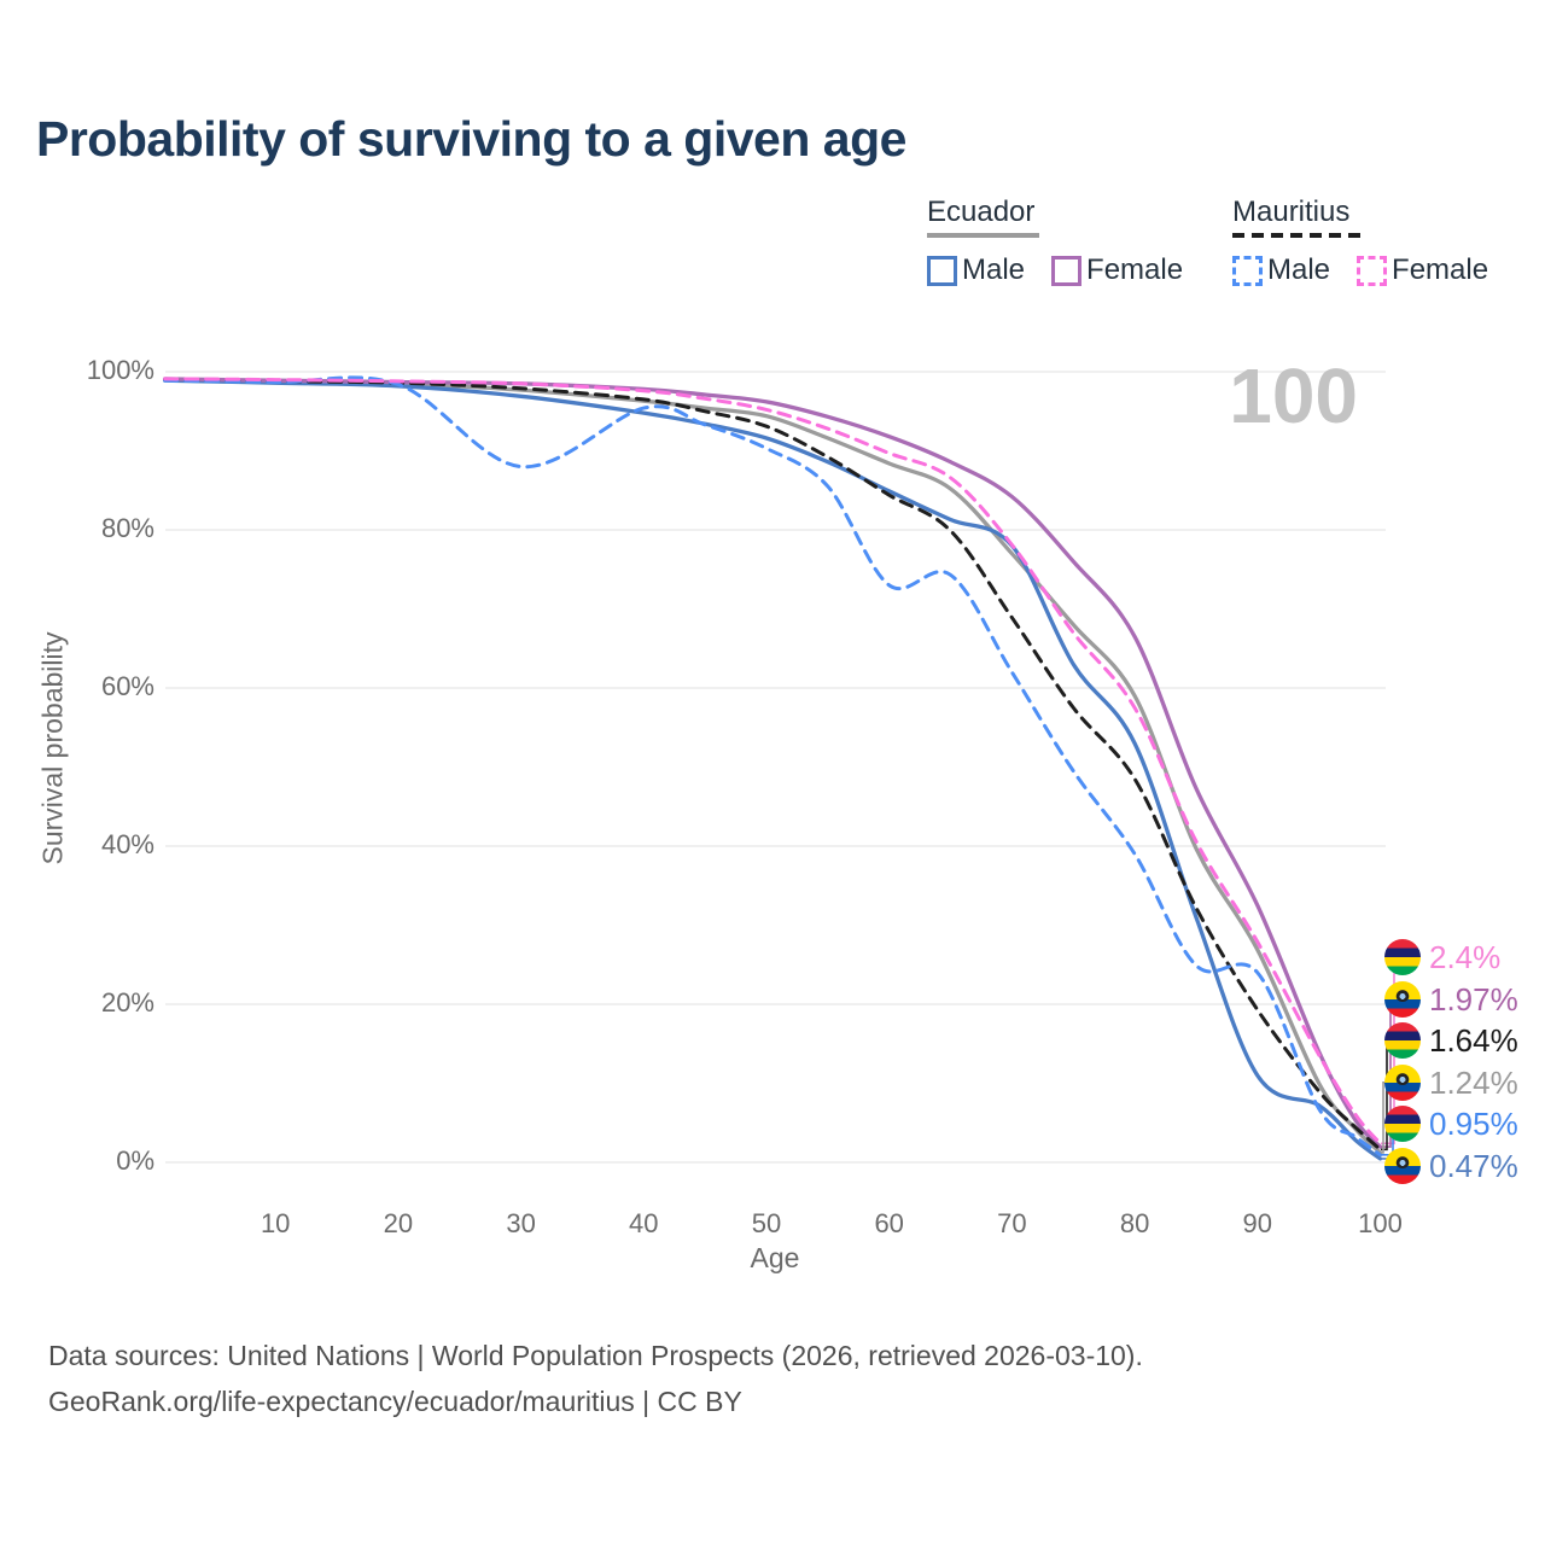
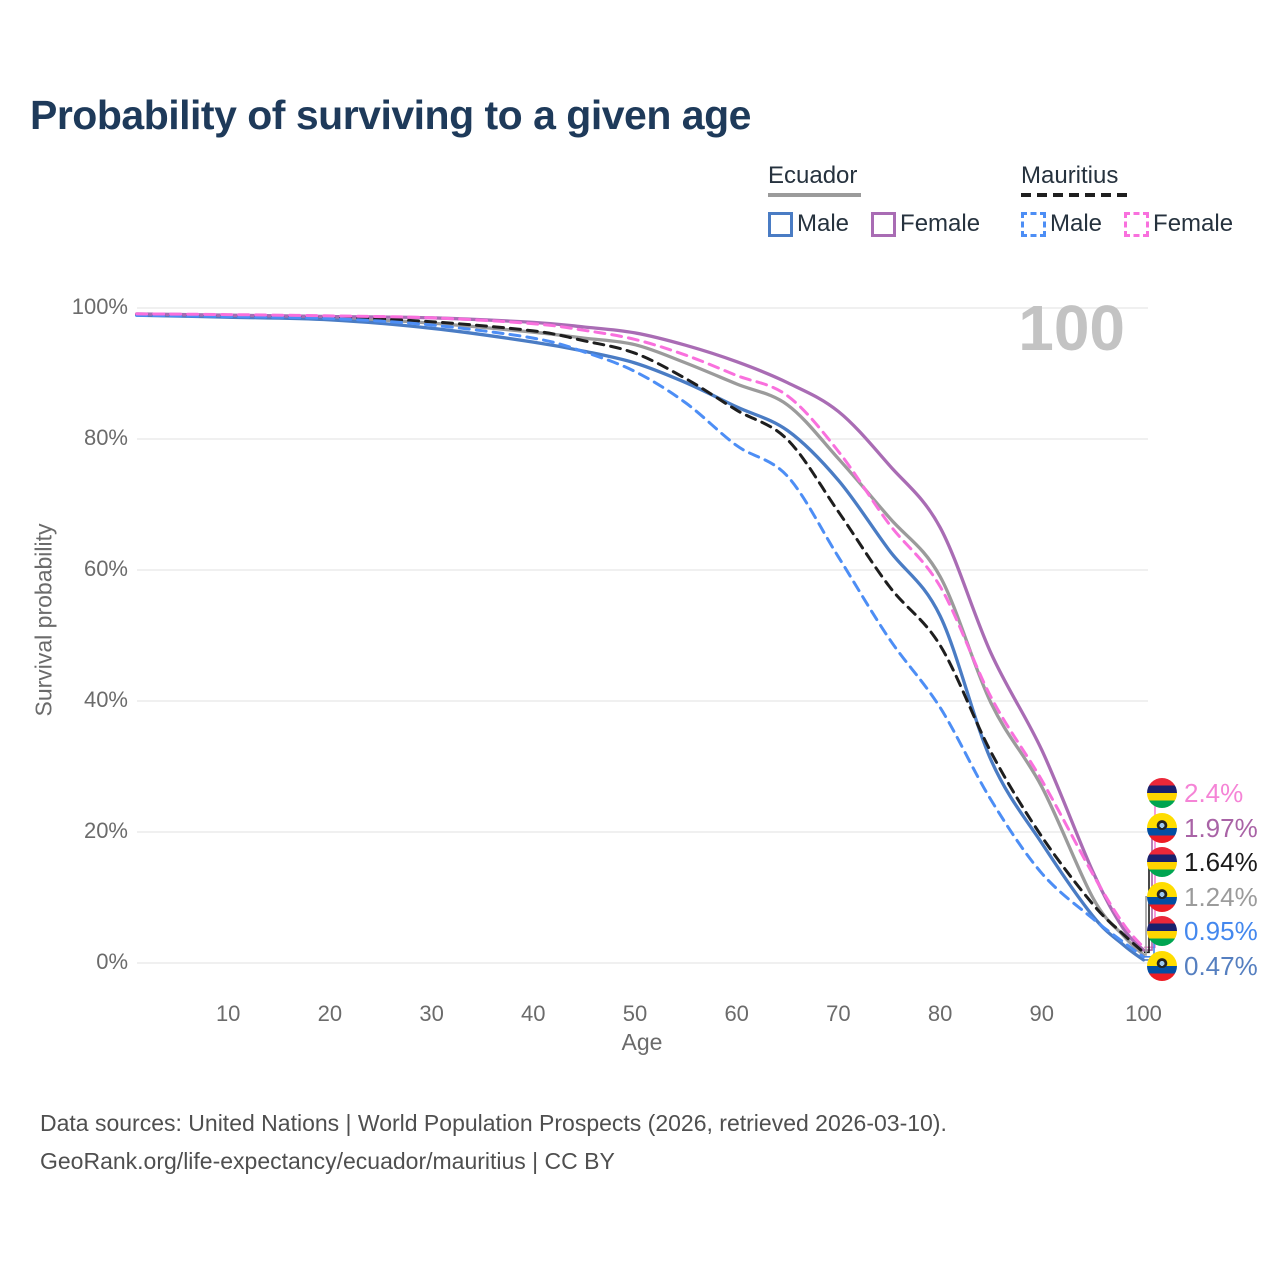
Mauritius Male/30: 88% -> 97%
Mauritius Male/60: 73% -> 79%
Ecuador Male/70: 78% -> 74%
Ecuador Male/90: 11% -> 18%
Mauritius Male/90: 24% -> 14%
